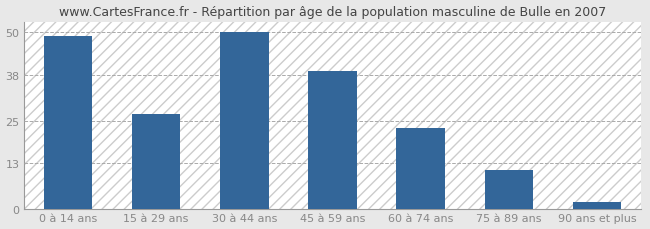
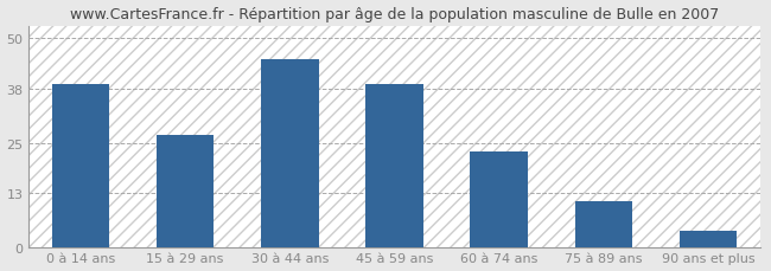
0 à 14 ans: 49 -> 39
30 à 44 ans: 50 -> 45
90 ans et plus: 2 -> 4
